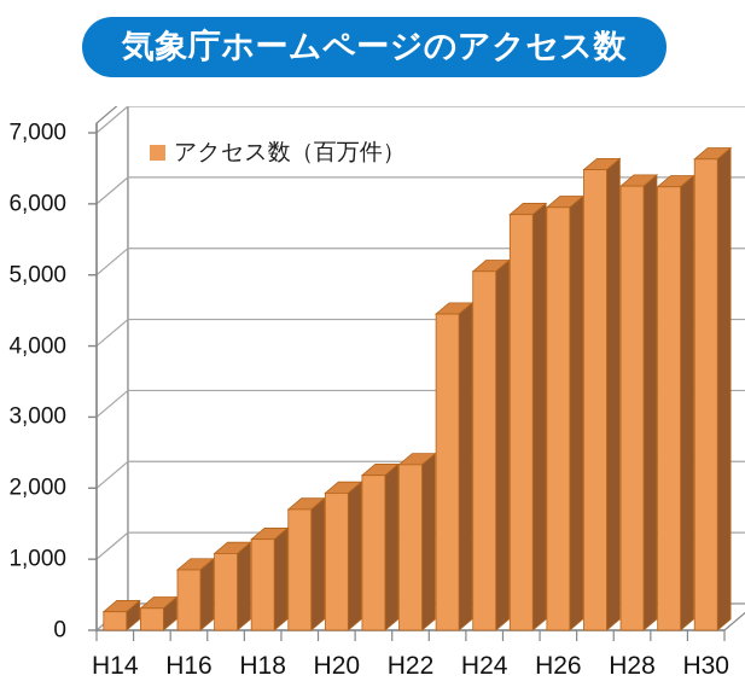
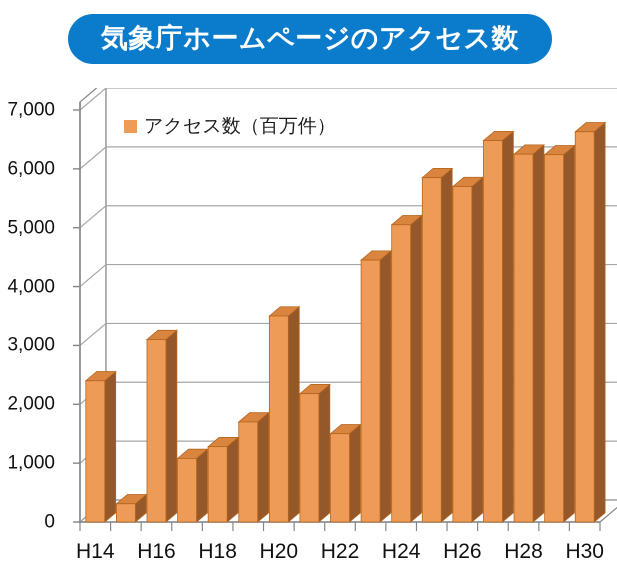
H14: 300 -> 2400
H16: 800 -> 3100
H20: 1900 -> 3500
H22: 2300 -> 1500
H26: 6000 -> 5700
